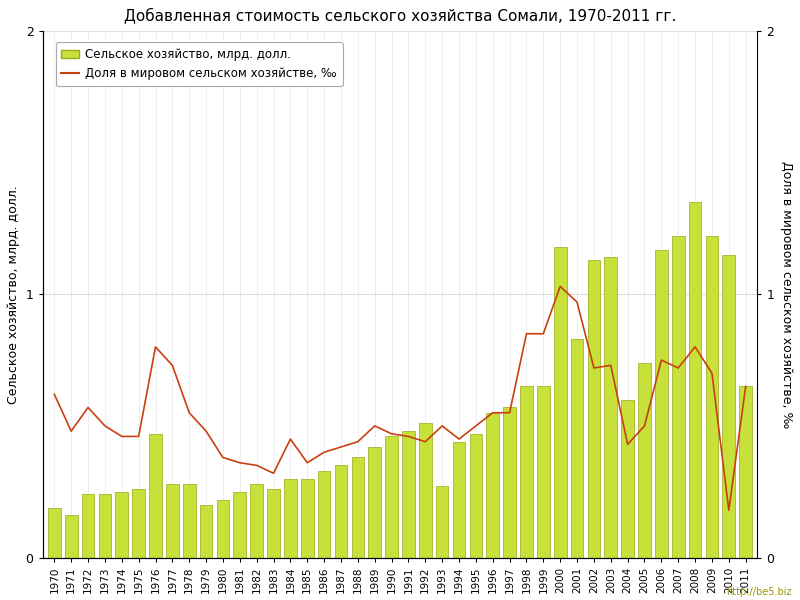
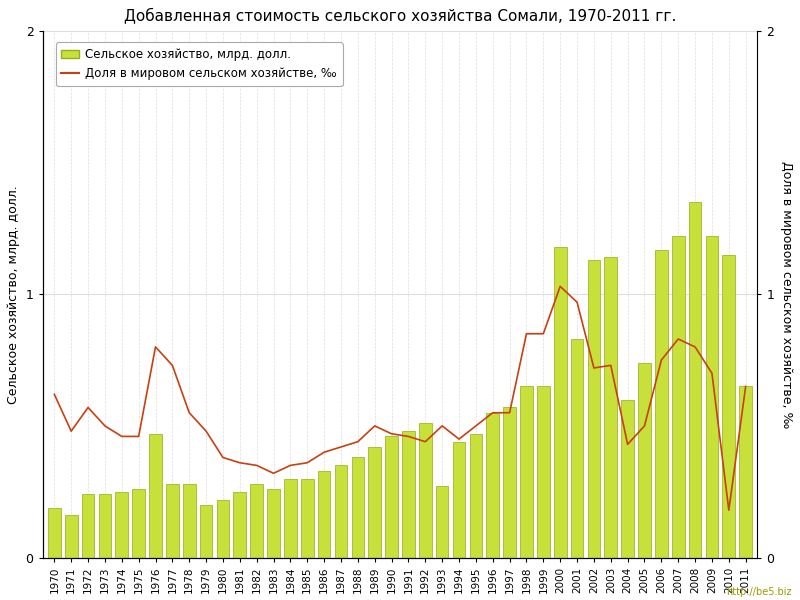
Доля в мировом сельском хозяйстве, ‰/1984: 0.45 -> 0.35
Доля в мировом сельском хозяйстве, ‰/2007: 0.72 -> 0.83
